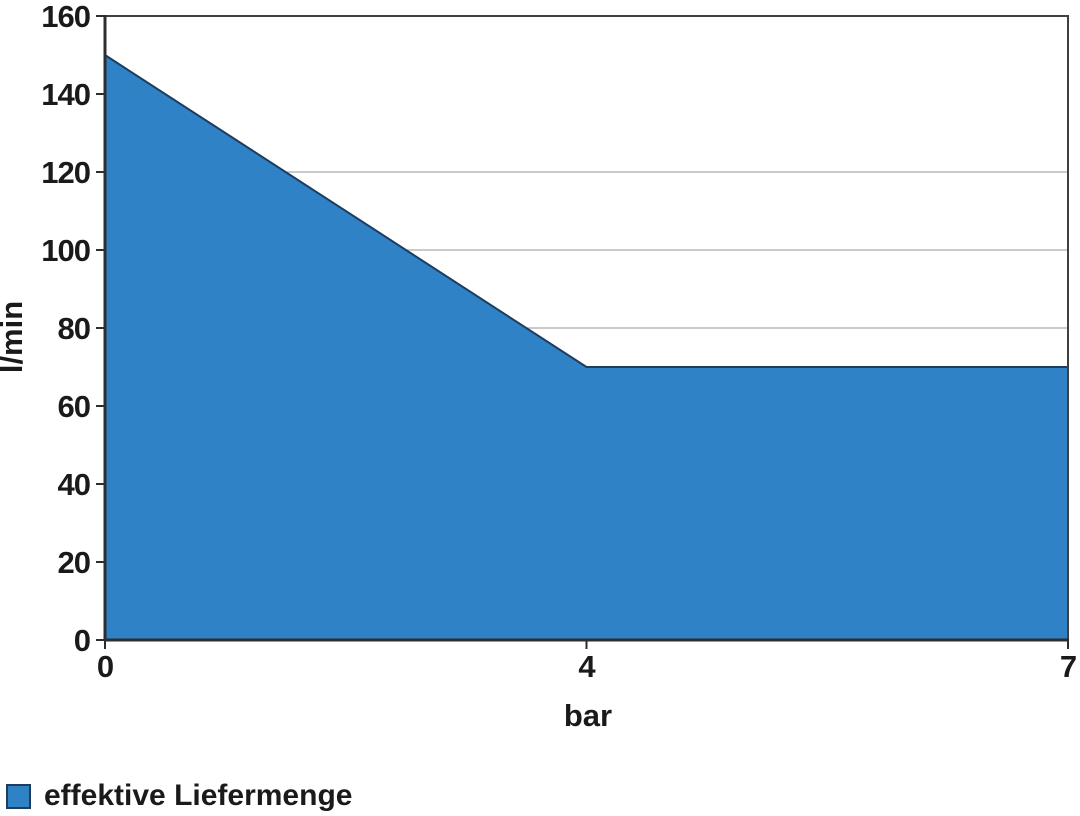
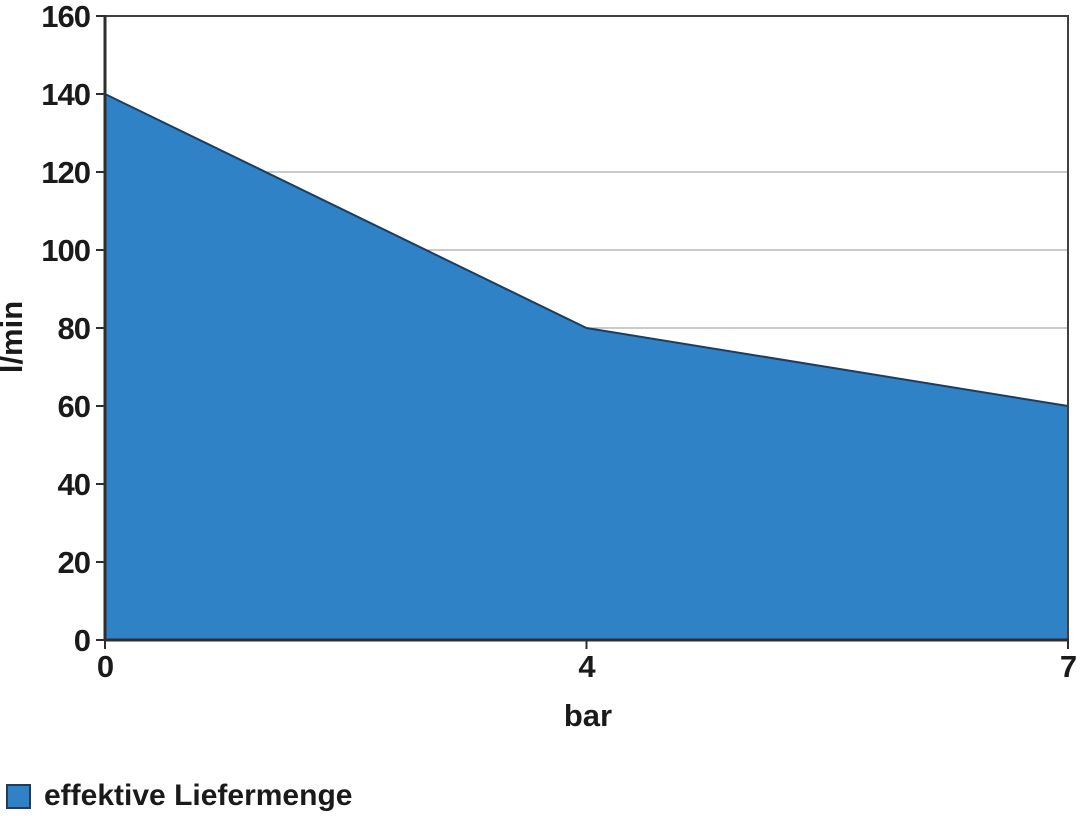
0: 150 -> 140
4: 70 -> 80
7: 70 -> 60
